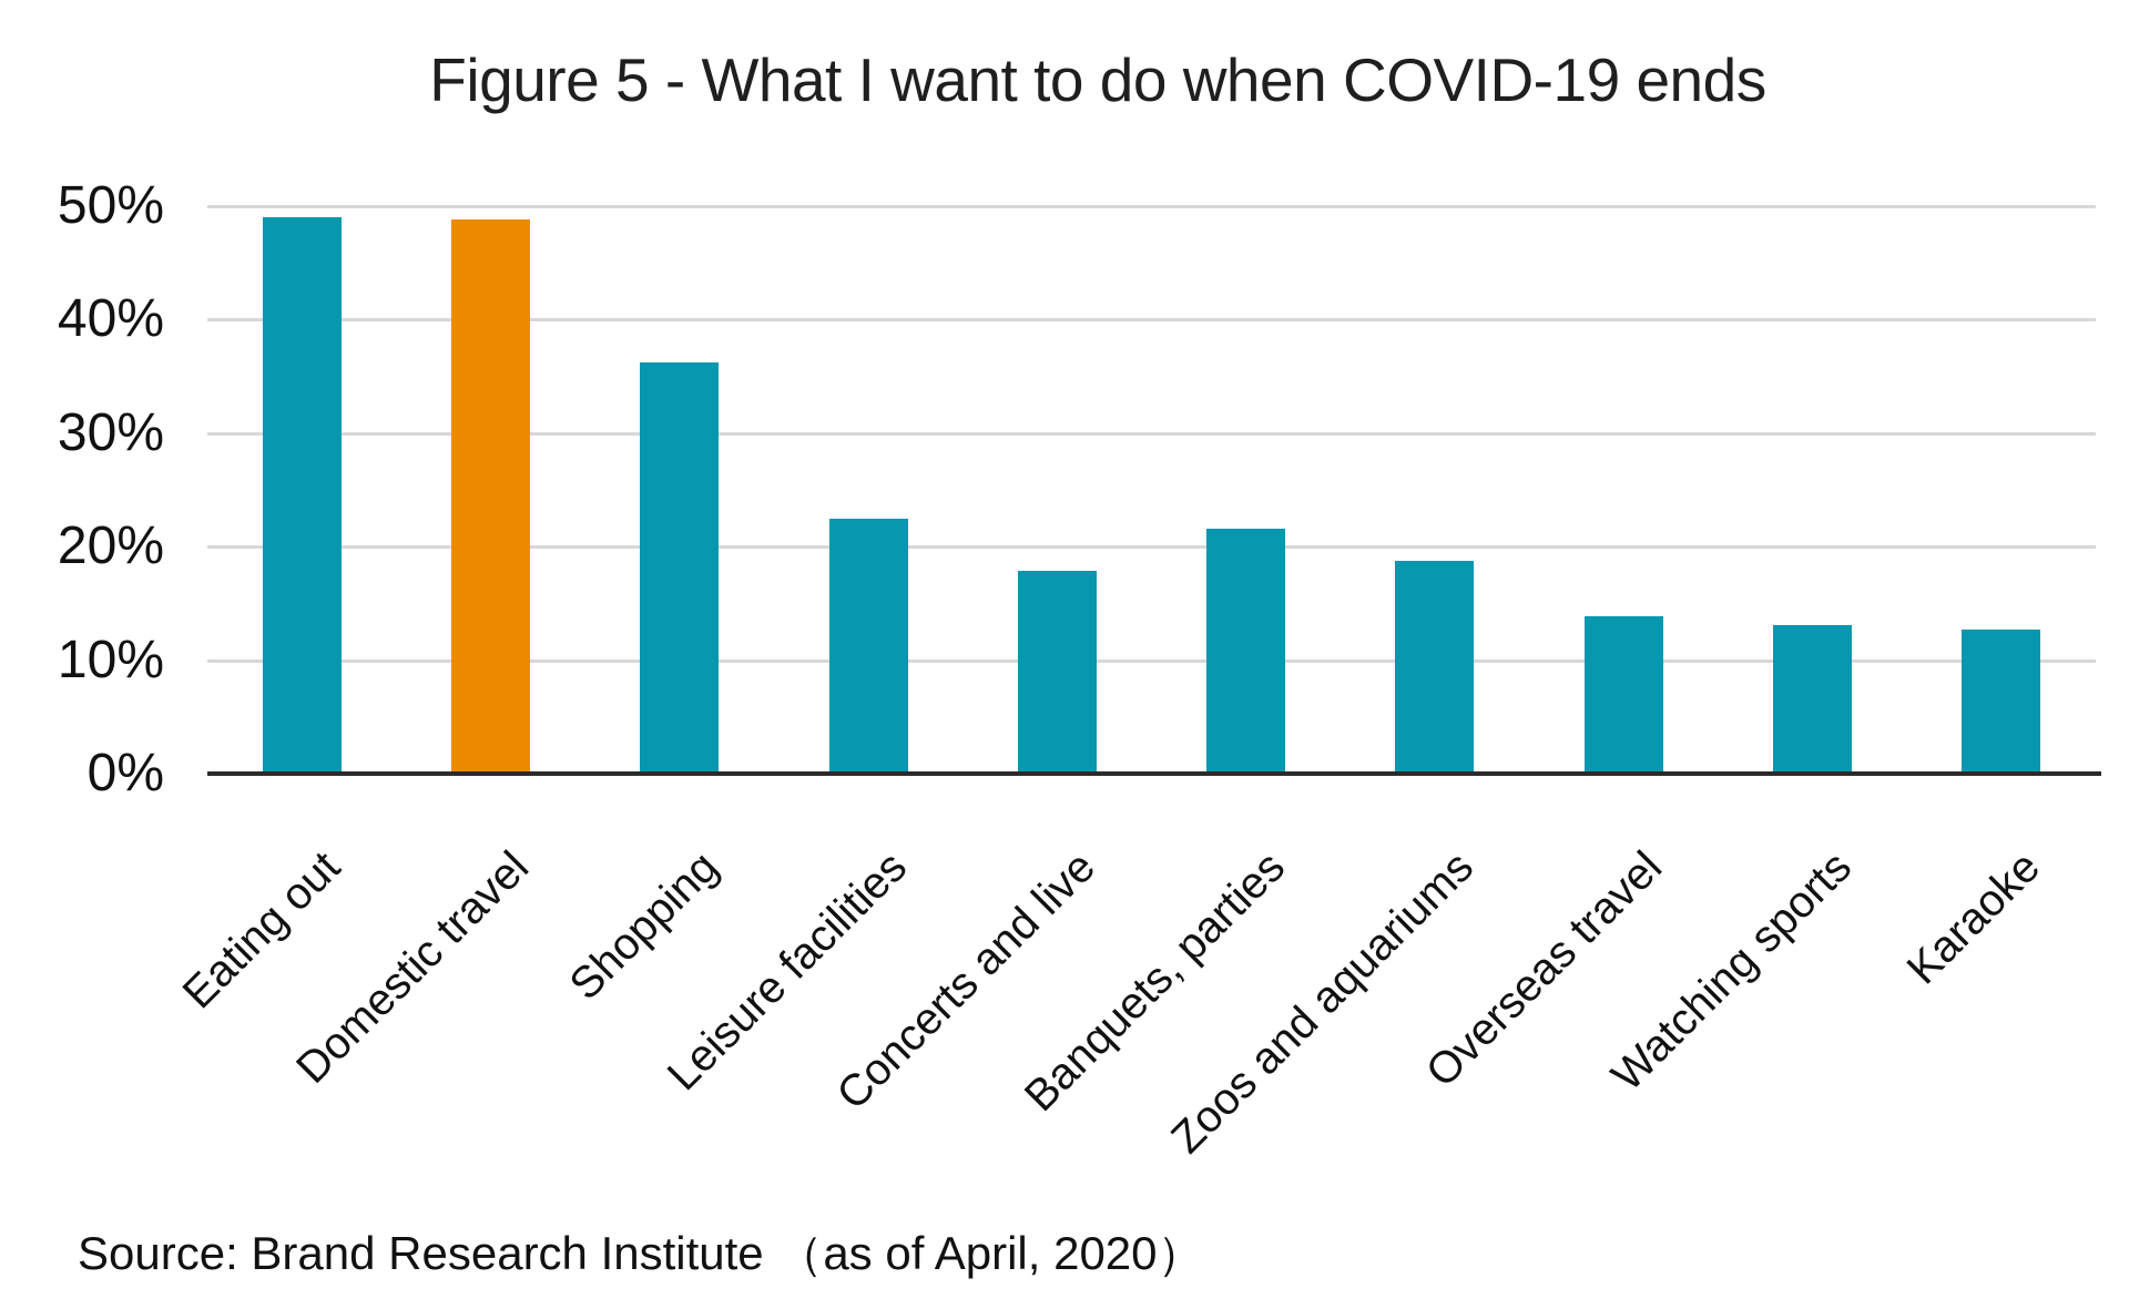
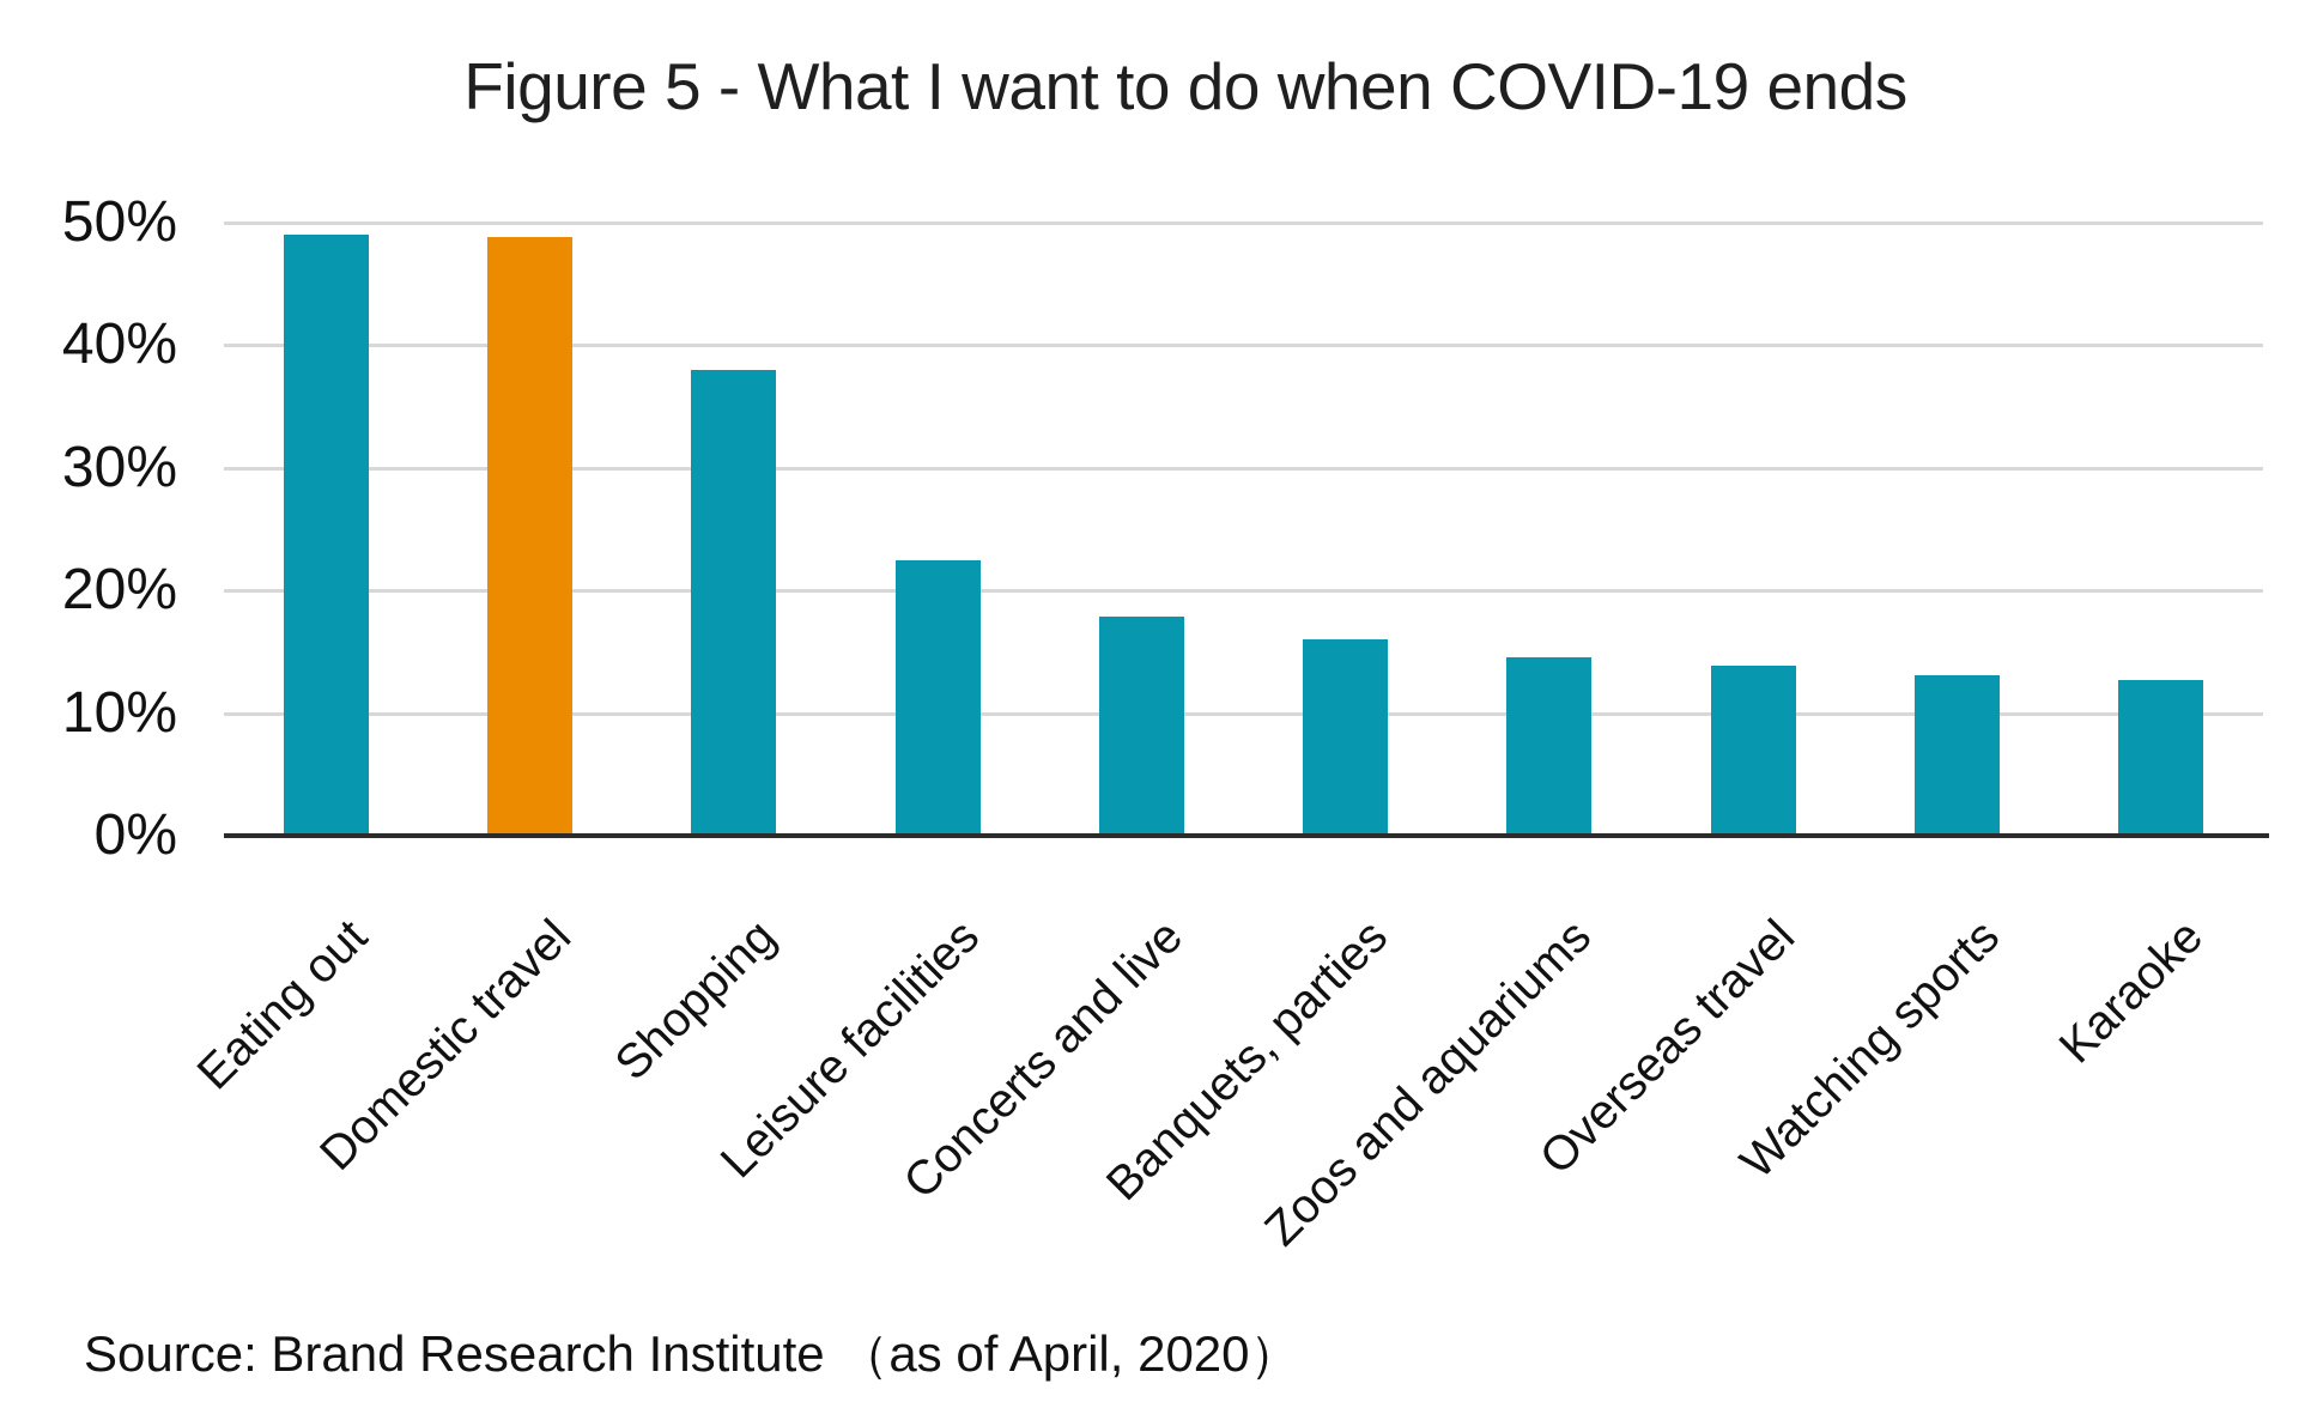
Shopping: 36.2% -> 38.0%
Banquets, parties: 21.6% -> 16.0%
Zoos and aquariums: 18.7% -> 14.5%
